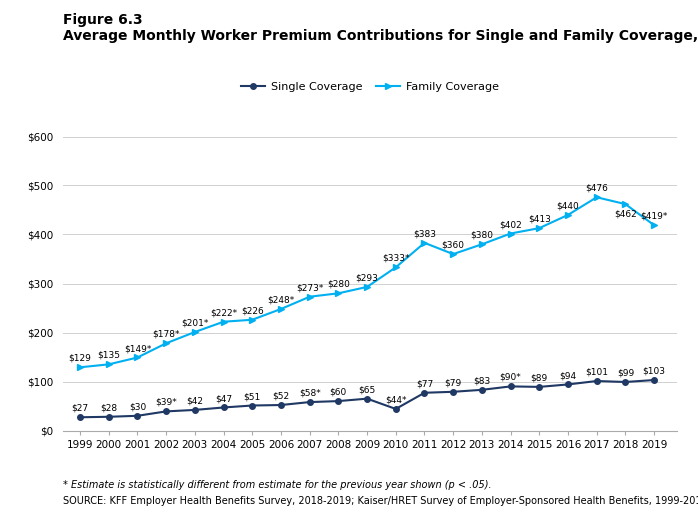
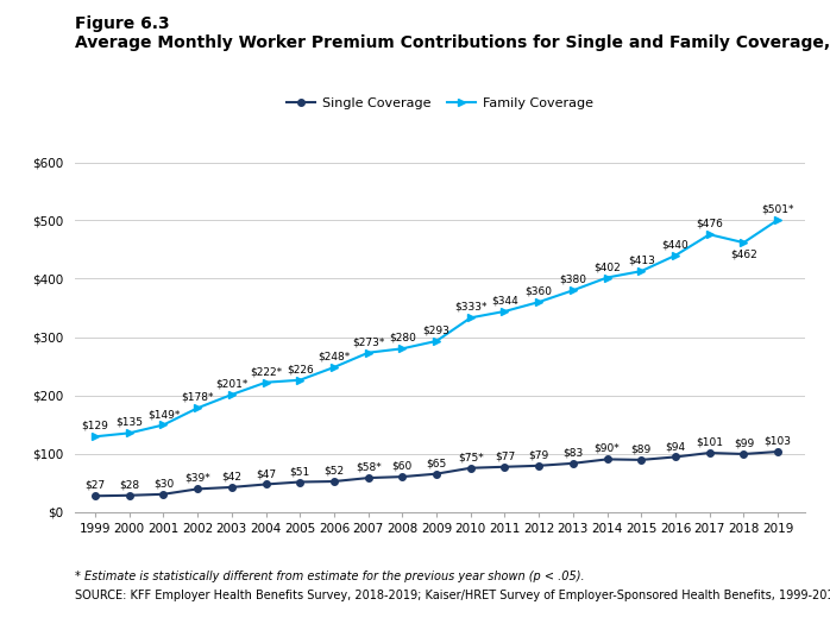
Single Coverage/2010: $44* -> $75*
Family Coverage/2011: $383 -> $344
Family Coverage/2019: $419* -> $501*
